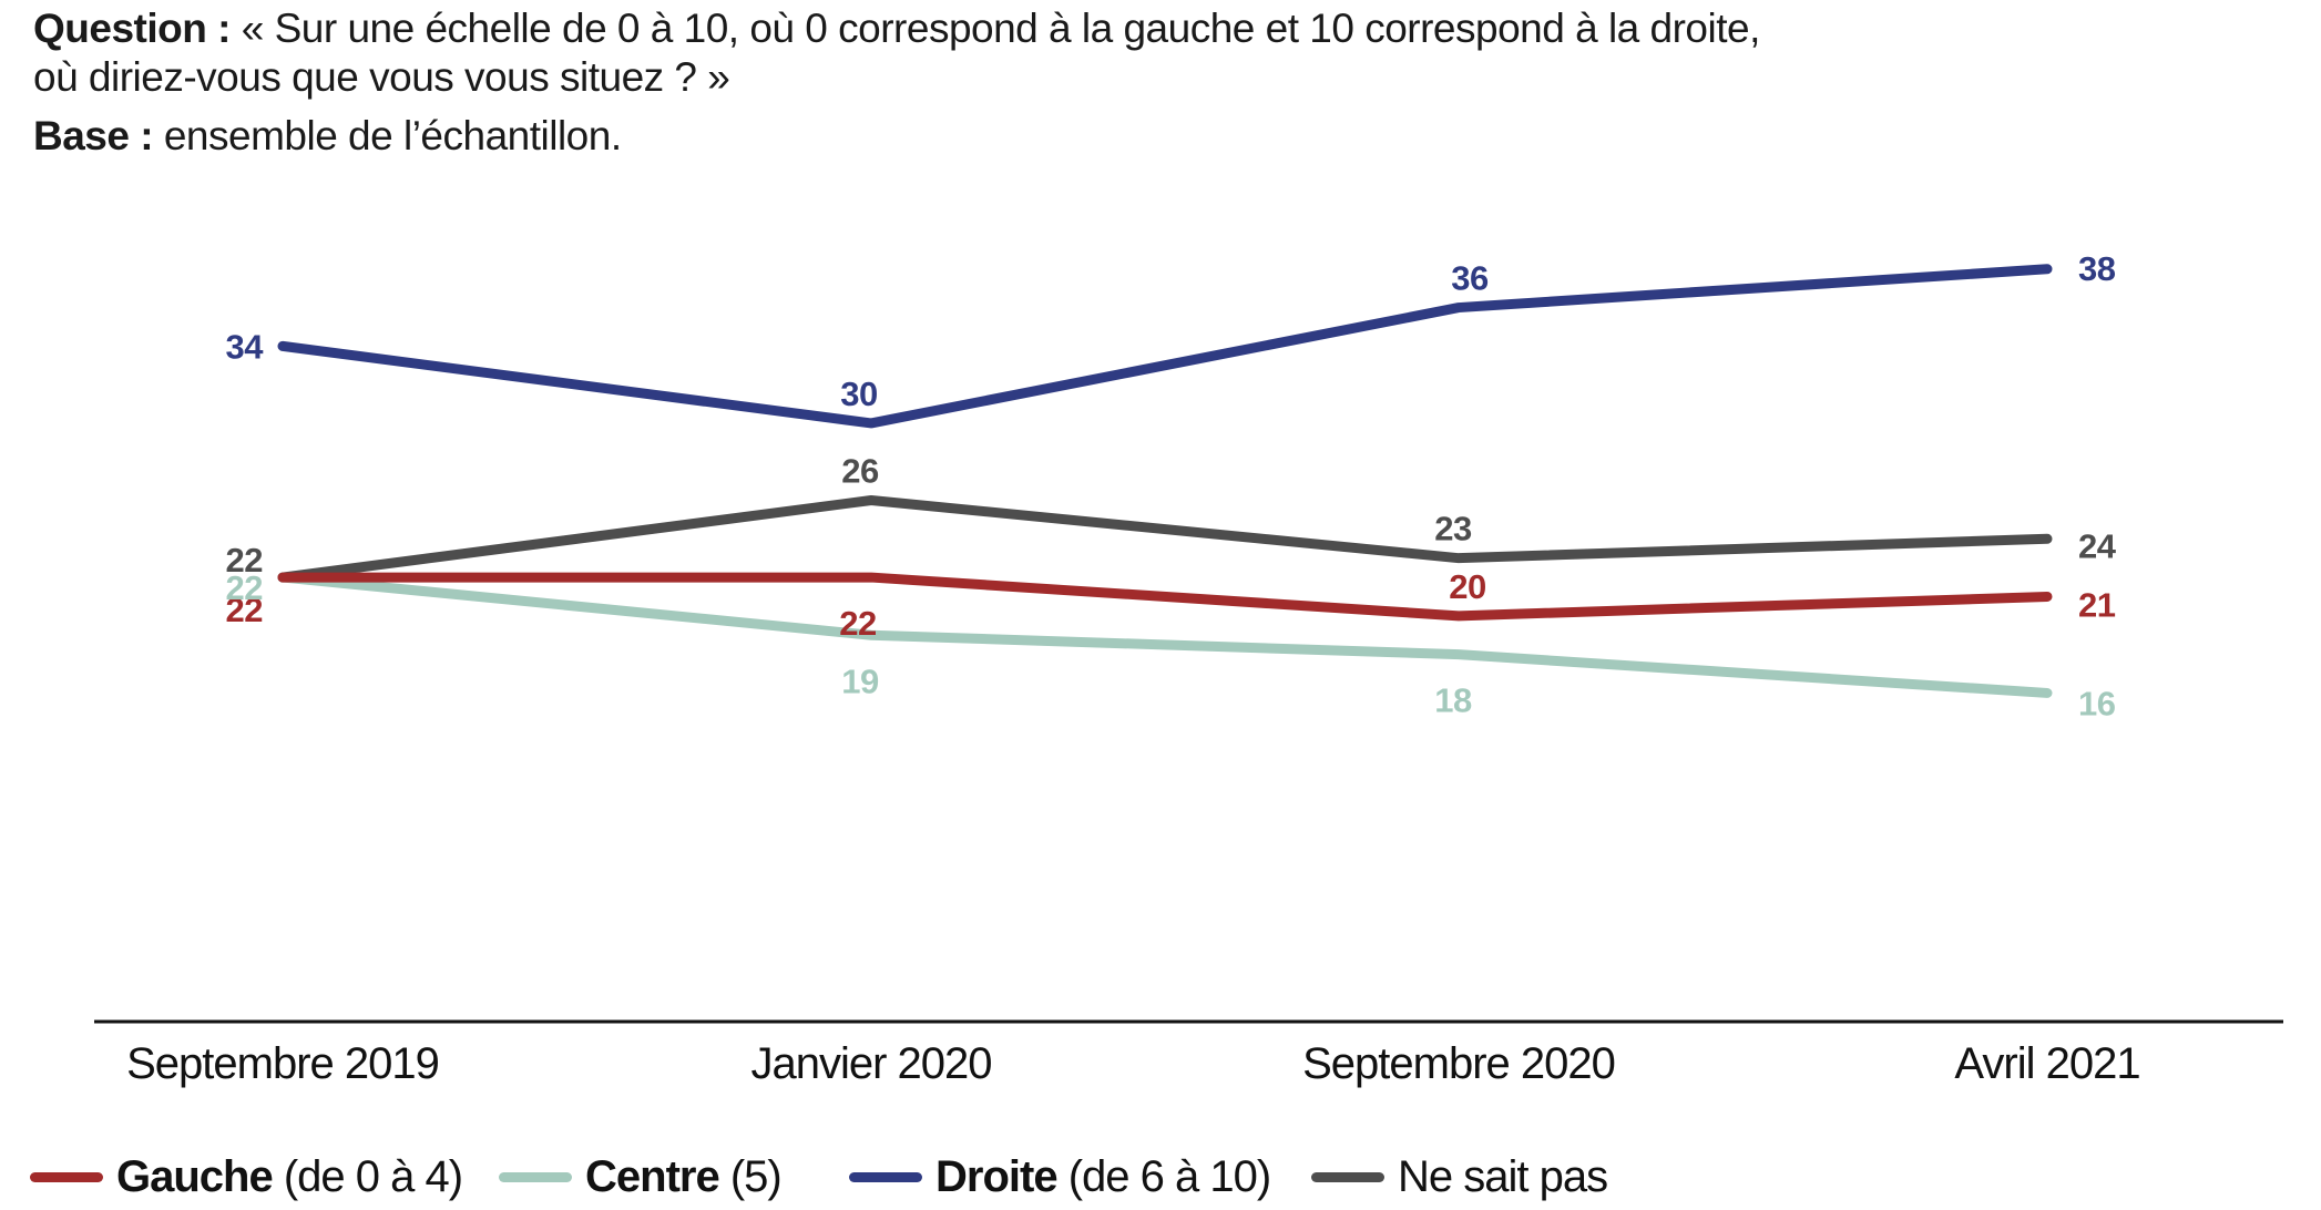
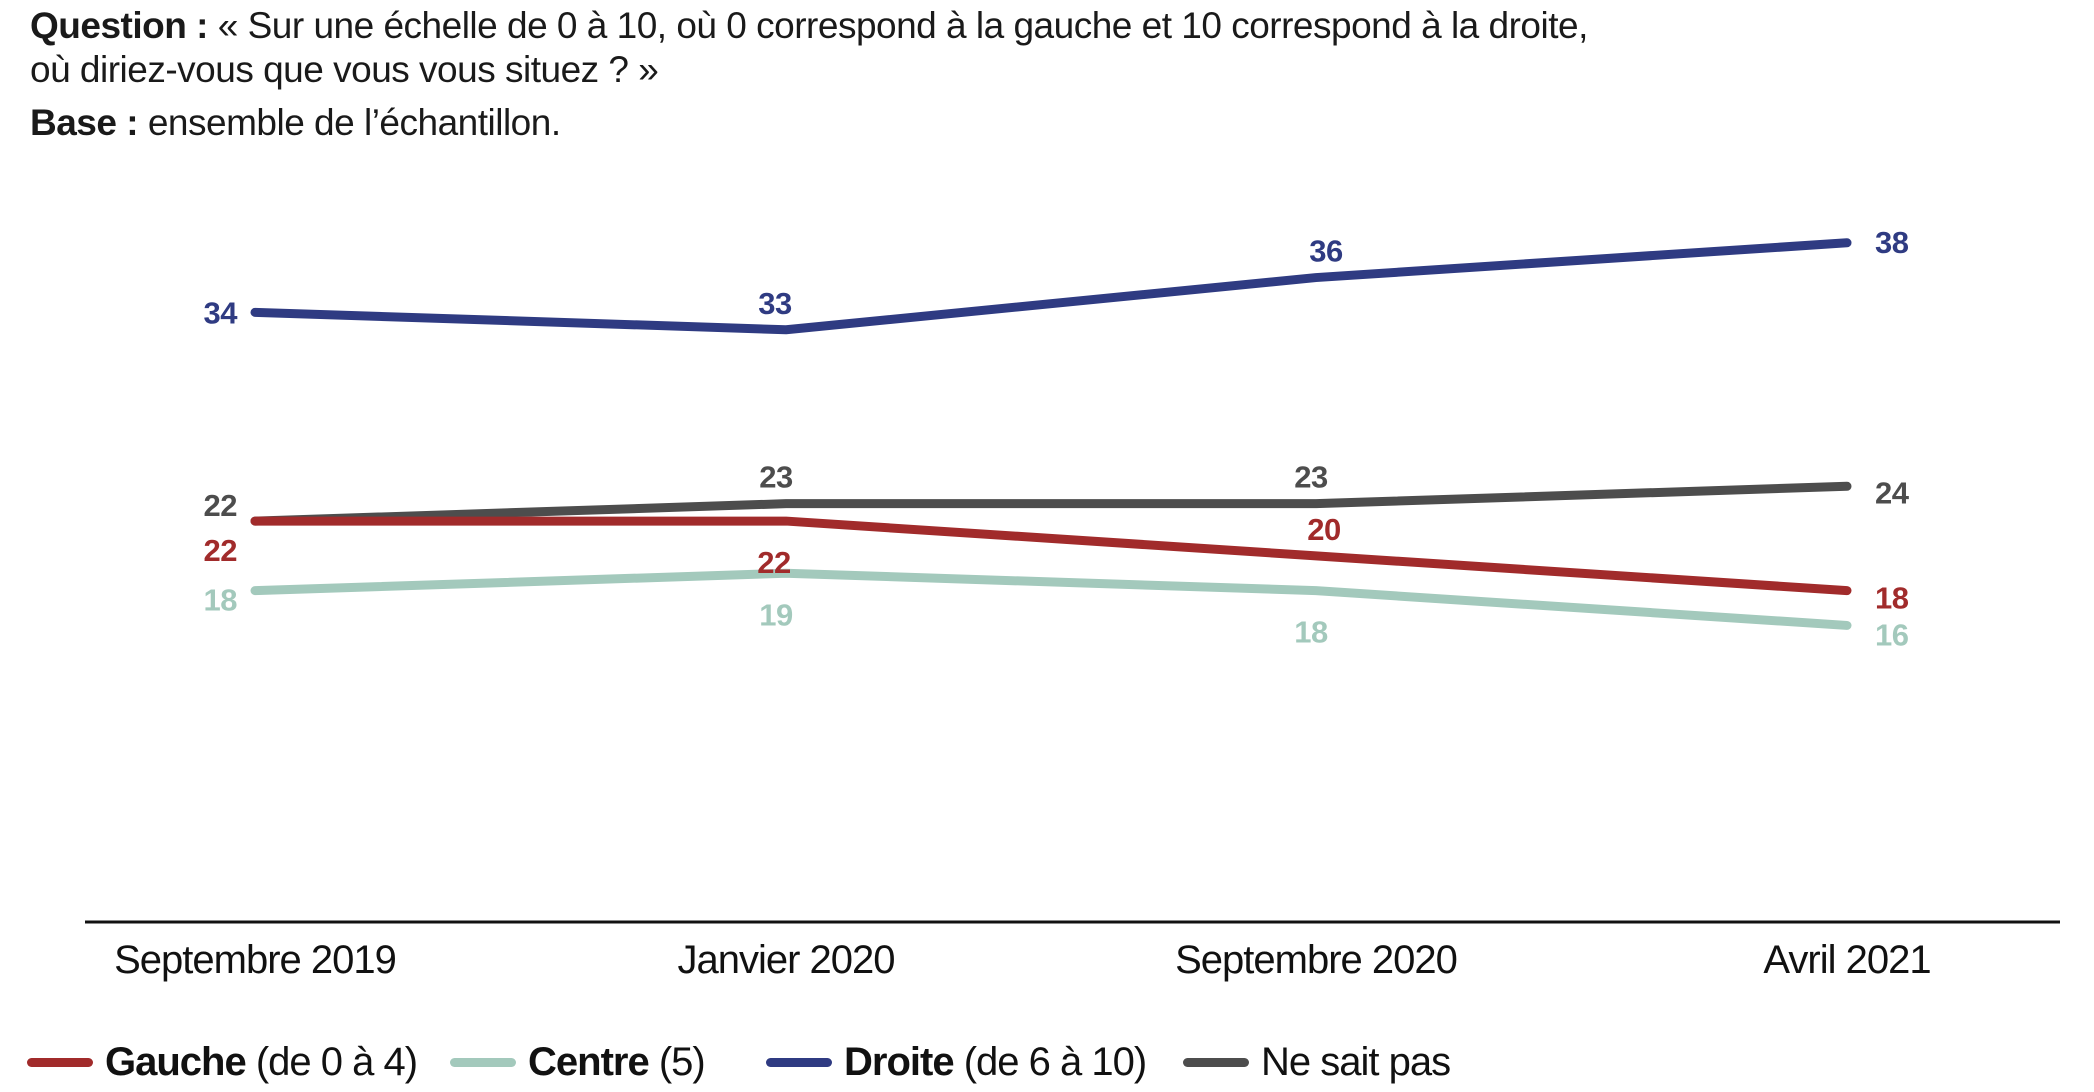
Centre/Septembre 2019: 22 -> 18
Droite/Janvier 2020: 30 -> 33
Ne sait pas/Janvier 2020: 26 -> 23
Gauche/Avril 2021: 21 -> 18
